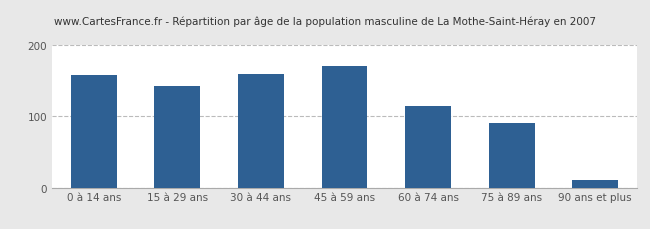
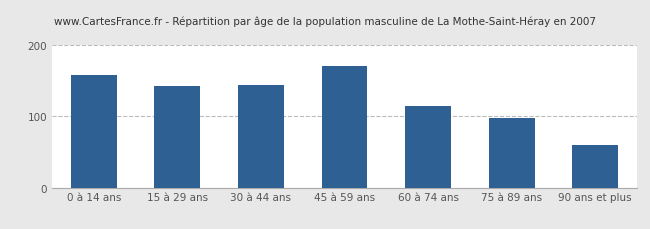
30 à 44 ans: 160 -> 144
75 à 89 ans: 90 -> 98
90 ans et plus: 10 -> 60
